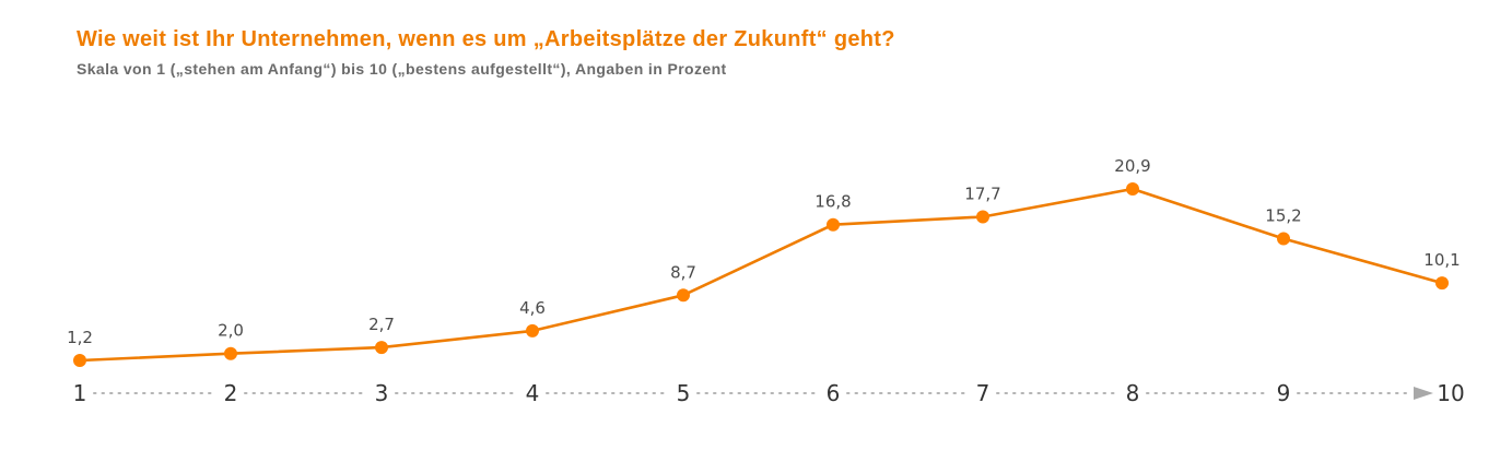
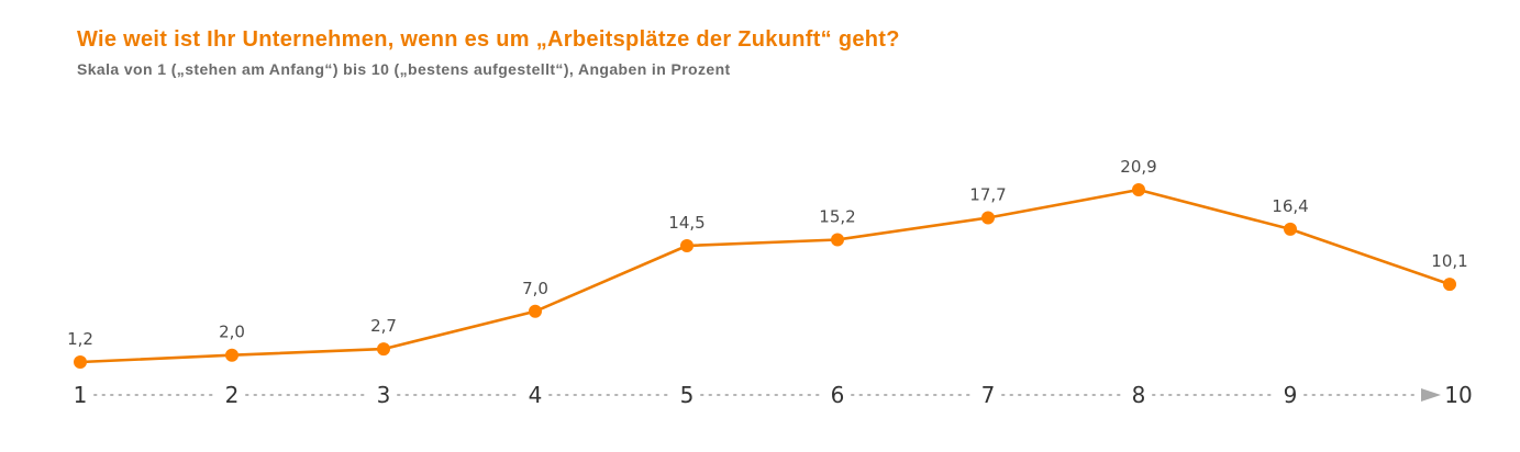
4: 4,6 -> 7,0
5: 8,7 -> 14,5
6: 16,8 -> 15,2
9: 15,2 -> 16,4
